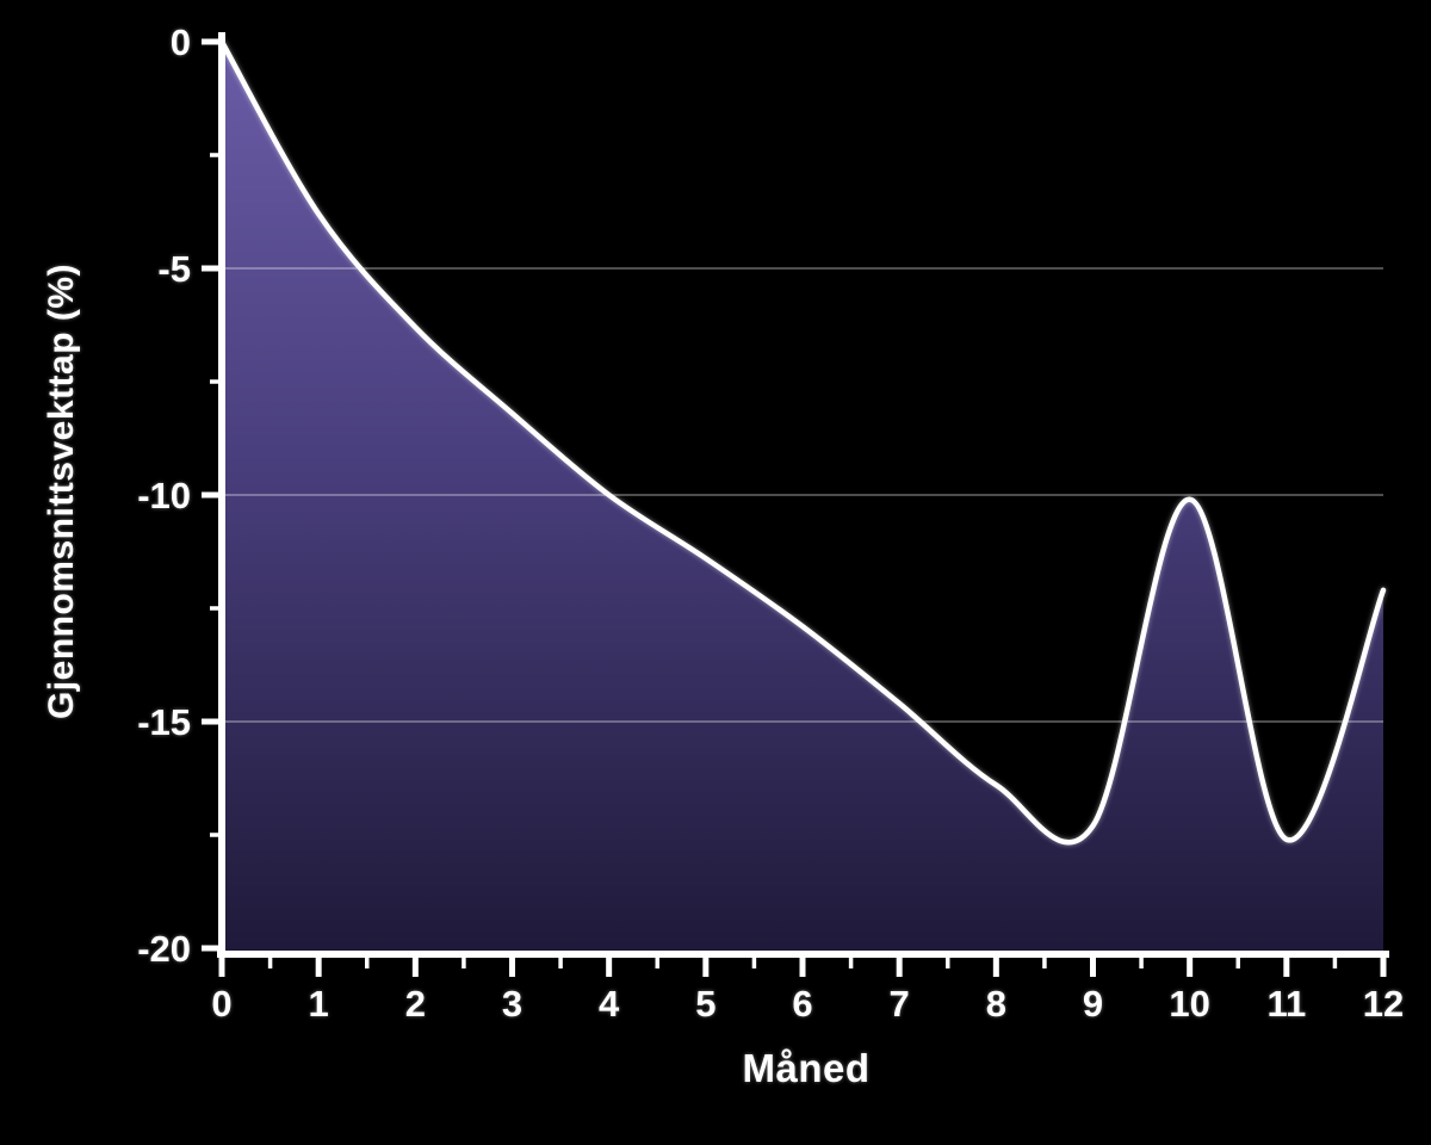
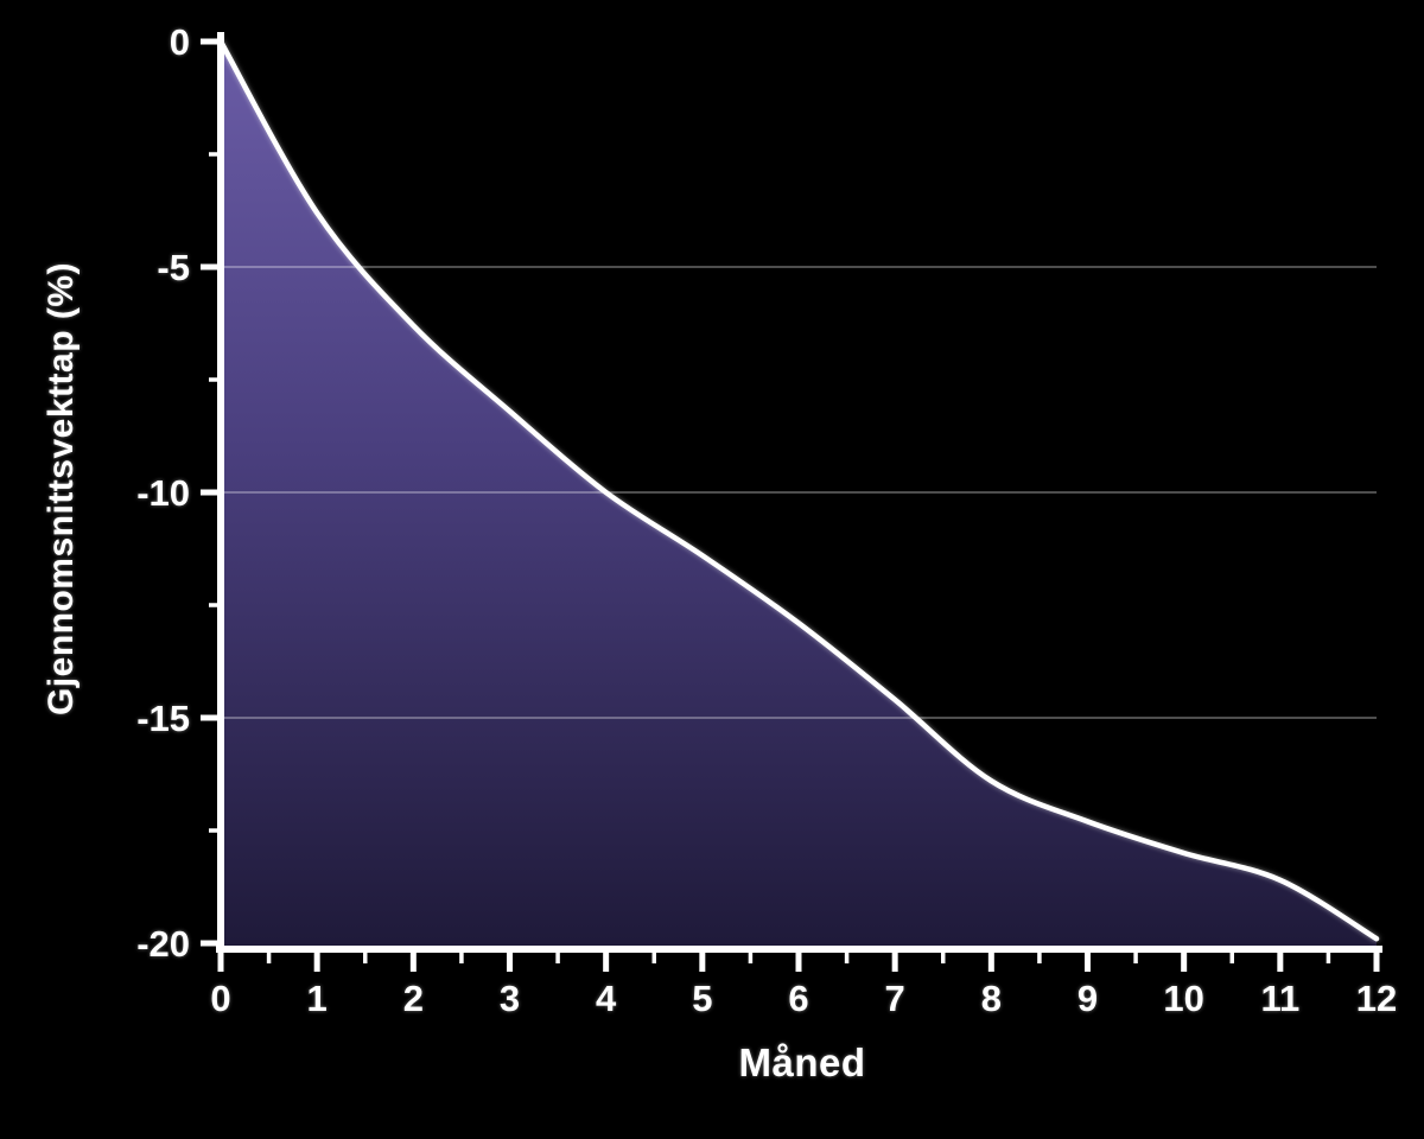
10: -10.1 -> -18.0
11: -17.6 -> -18.6
12: -12.1 -> -19.9
